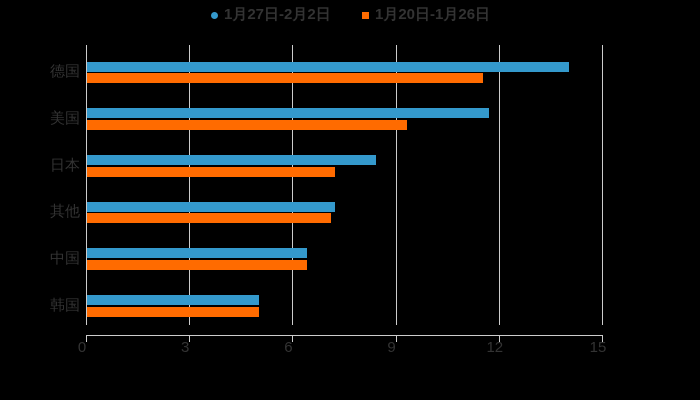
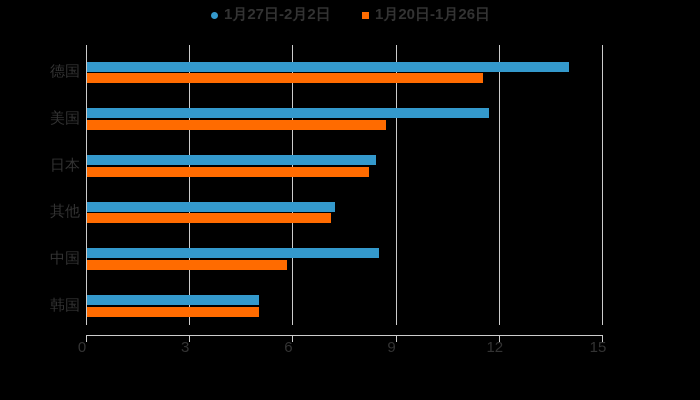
1月20日-1月26日/美国: 9.3 -> 8.7
1月20日-1月26日/日本: 7.2 -> 8.2
1月27日-2月2日/中国: 6.4 -> 8.5
1月20日-1月26日/中国: 6.4 -> 5.8
